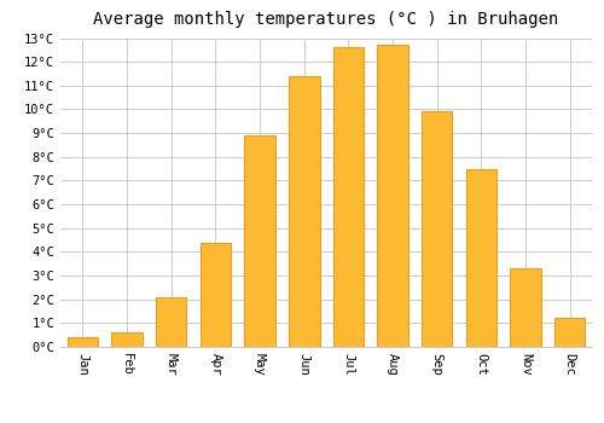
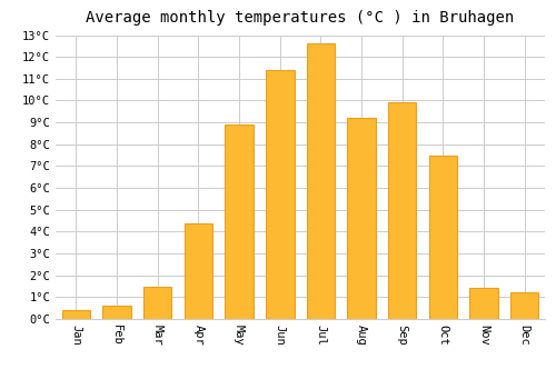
Mar: 2.1°C -> 1.5°C
Aug: 12.7°C -> 9.2°C
Nov: 3.3°C -> 1.4°C
